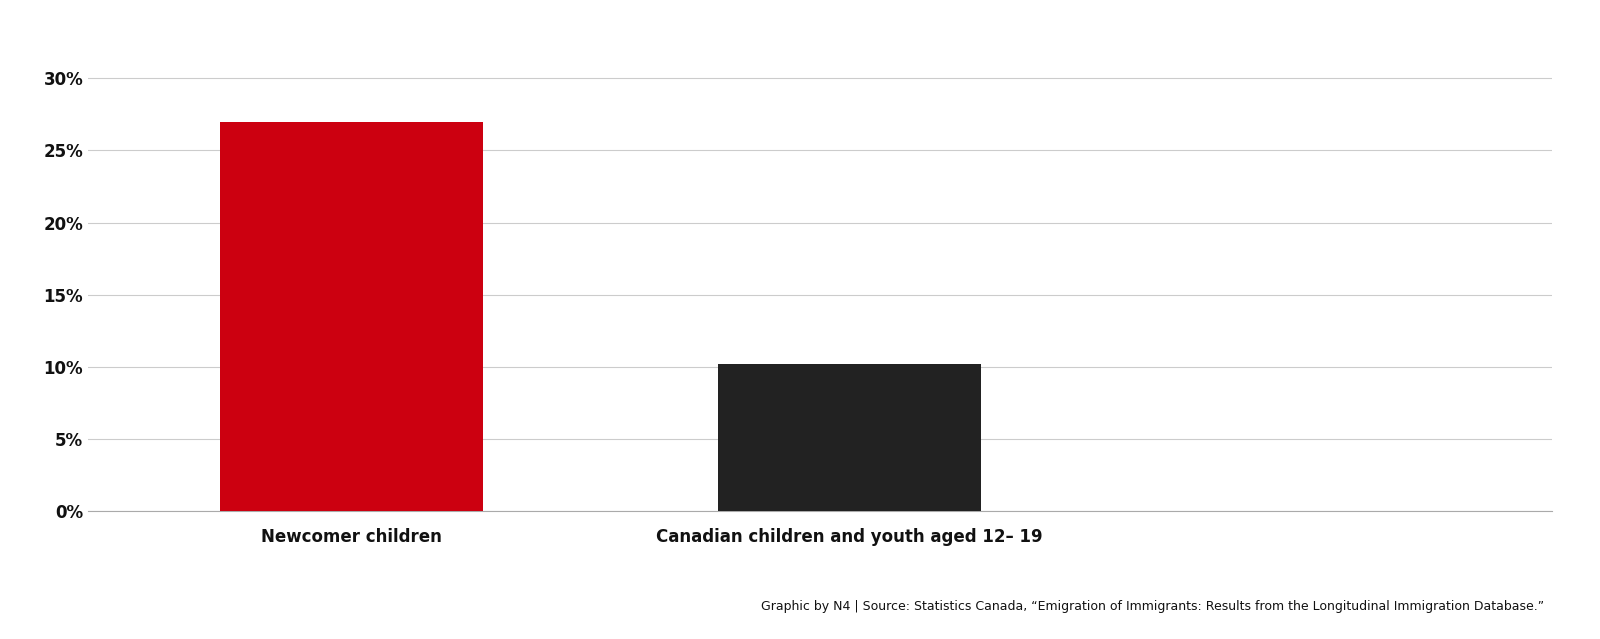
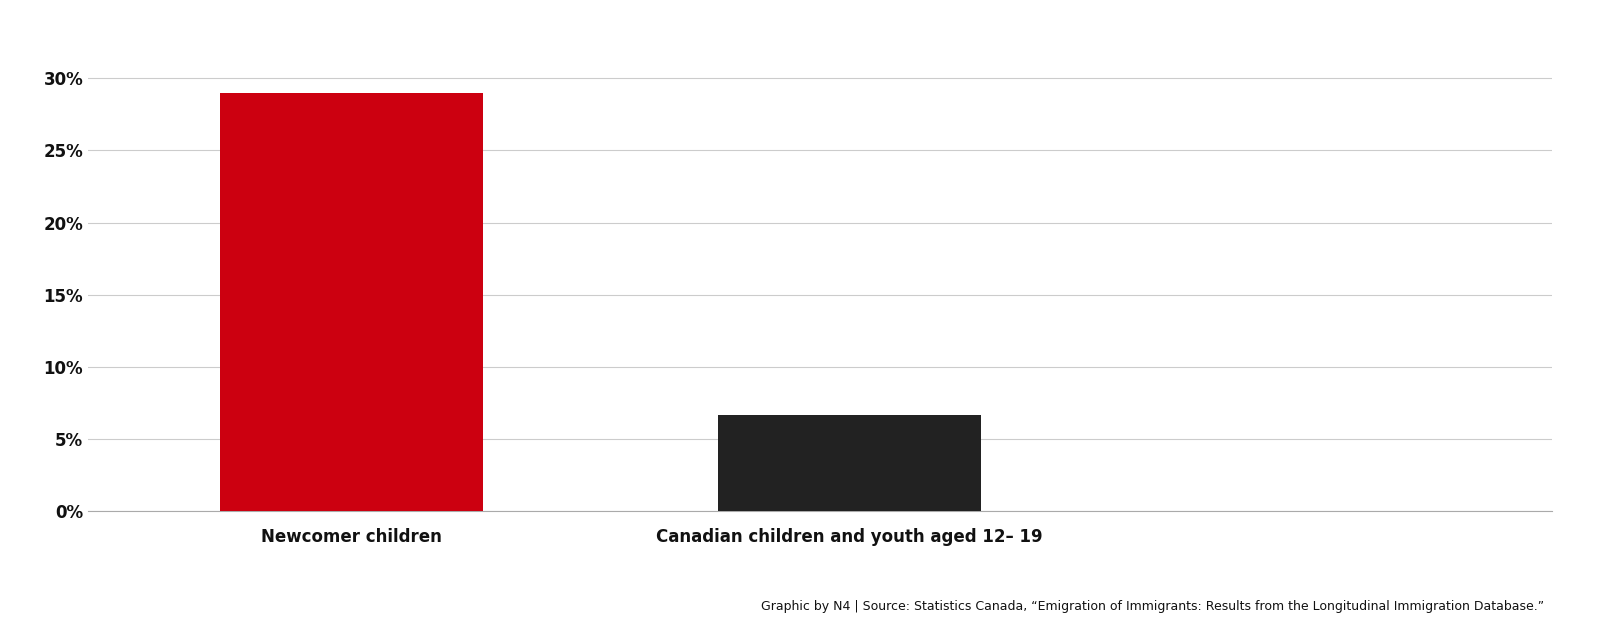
Newcomer children: 27.0% -> 29.0%
Canadian children and youth aged 12– 19: 10.2% -> 6.7%
